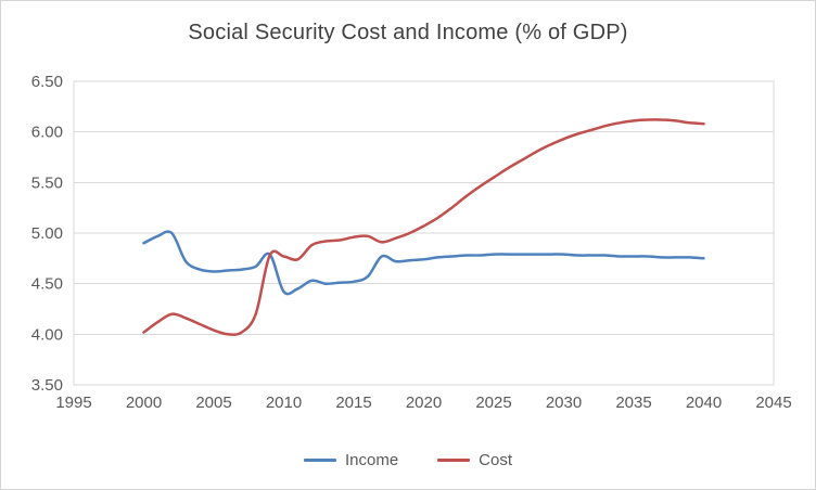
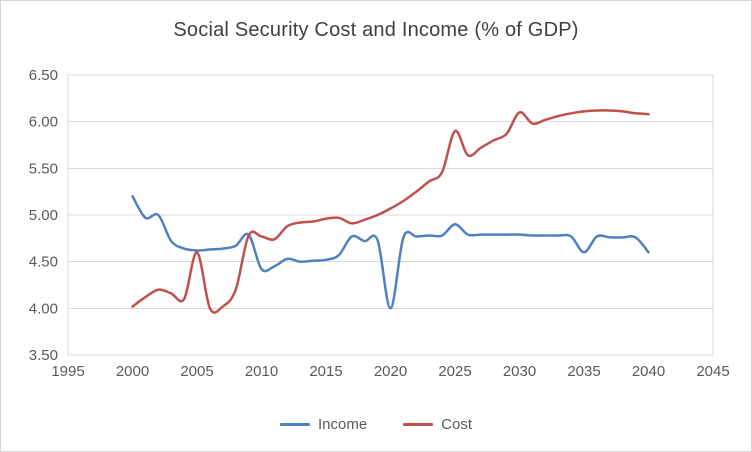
Income/2000: 4.9 -> 5.2
Cost/2005: 4.0 -> 4.6
Income/2020: 4.7 -> 4.0
Income/2025: 4.8 -> 4.9
Cost/2025: 5.5 -> 5.9
Cost/2030: 5.9 -> 6.1
Income/2035: 4.8 -> 4.6
Income/2040: 4.8 -> 4.6
